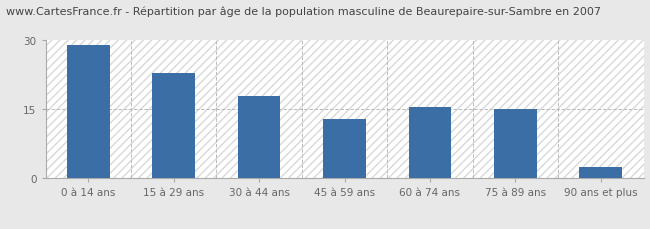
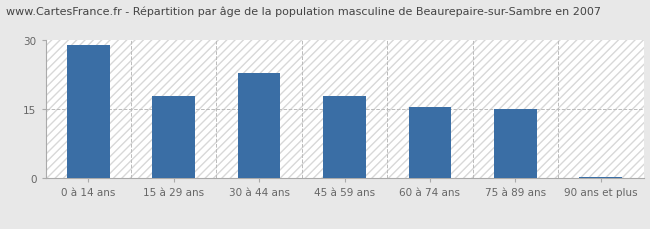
15 à 29 ans: 23.0 -> 18.0
30 à 44 ans: 18.0 -> 23.0
45 à 59 ans: 13.0 -> 18.0
90 ans et plus: 2.5 -> 0.4
